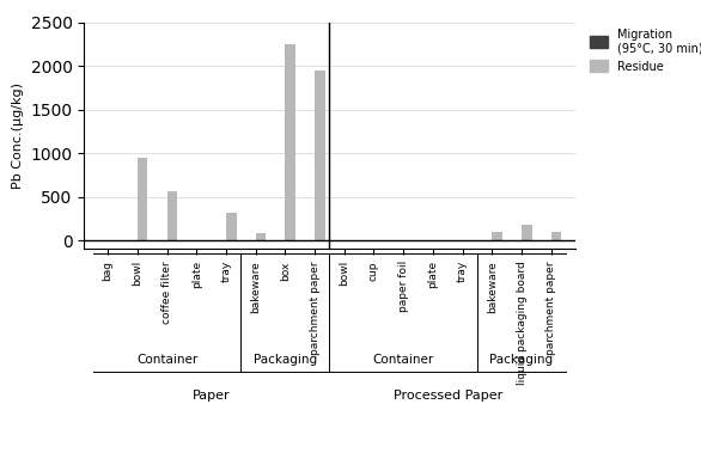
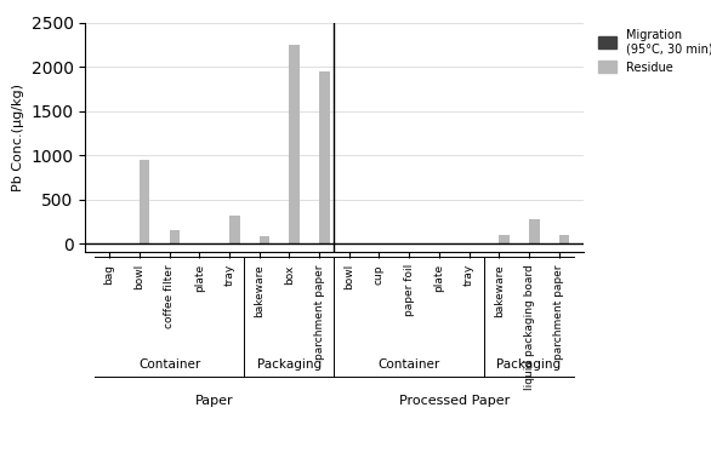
Residue/coffee filter: 560 -> 150
Residue/liquid packaging board: 180 -> 280
